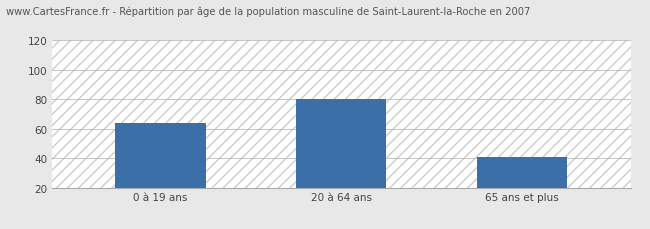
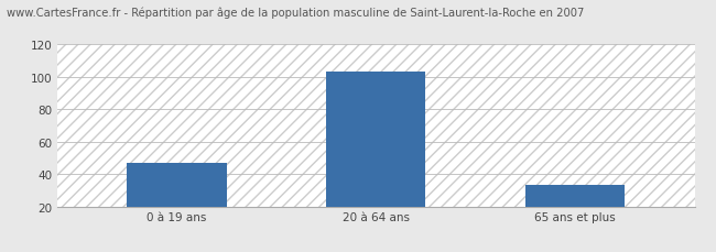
0 à 19 ans: 64 -> 47
20 à 64 ans: 80 -> 103
65 ans et plus: 41 -> 33
